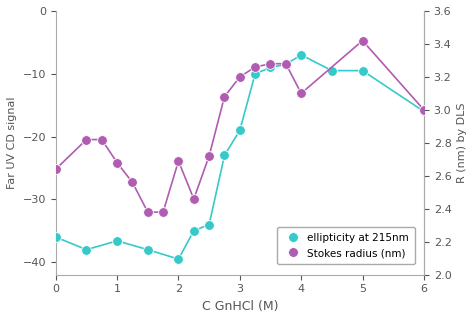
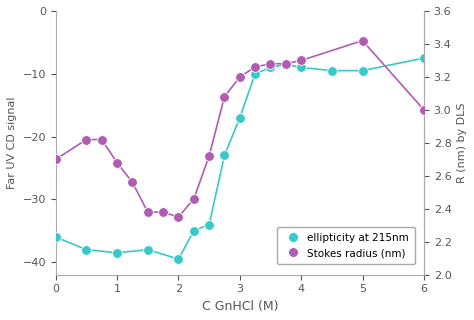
Stokes radius (nm)/0: 2.64 -> 2.70
ellipticity at 215nm/1: -36.6 -> -38.5
Stokes radius (nm)/2: 2.69 -> 2.35
ellipticity at 215nm/3: -19.0 -> -17.0
ellipticity at 215nm/4: -7.0 -> -9.0
Stokes radius (nm)/4: 3.10 -> 3.30
ellipticity at 215nm/6: -16.0 -> -7.5
